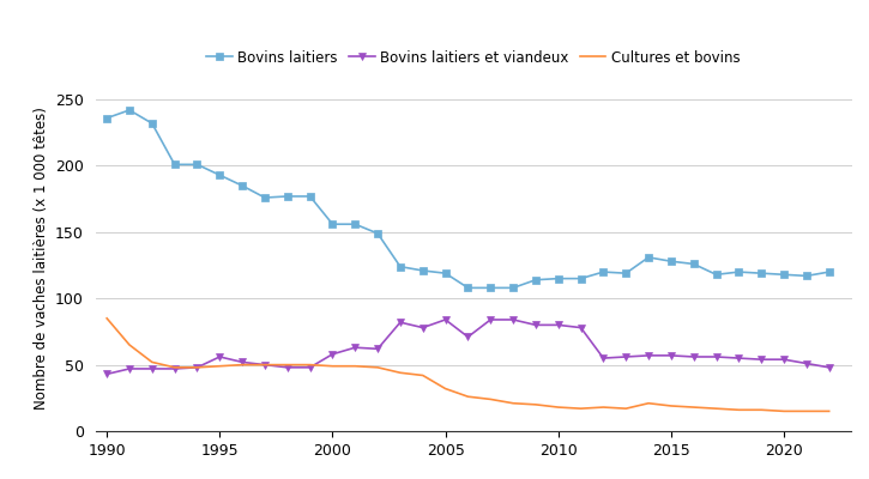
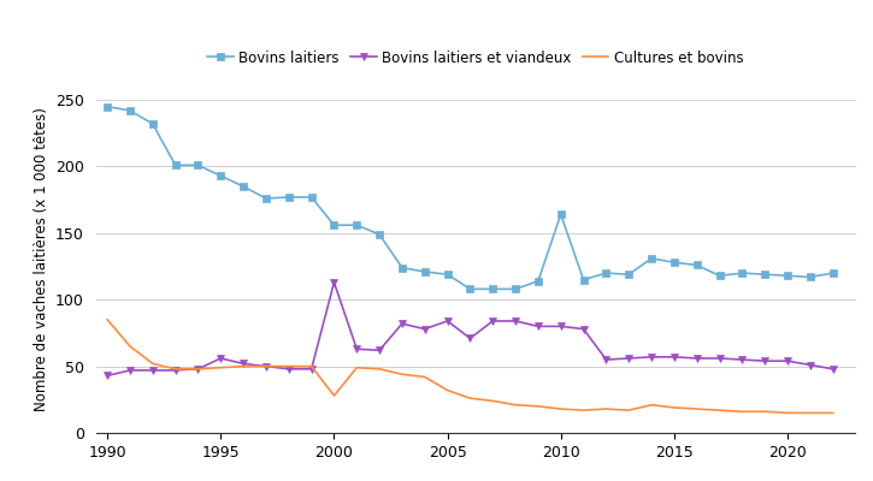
Bovins laitiers/1990: 236 -> 245
Bovins laitiers et viandeux/2000: 58 -> 113
Cultures et bovins/2000: 49 -> 28
Bovins laitiers/2010: 115 -> 164
